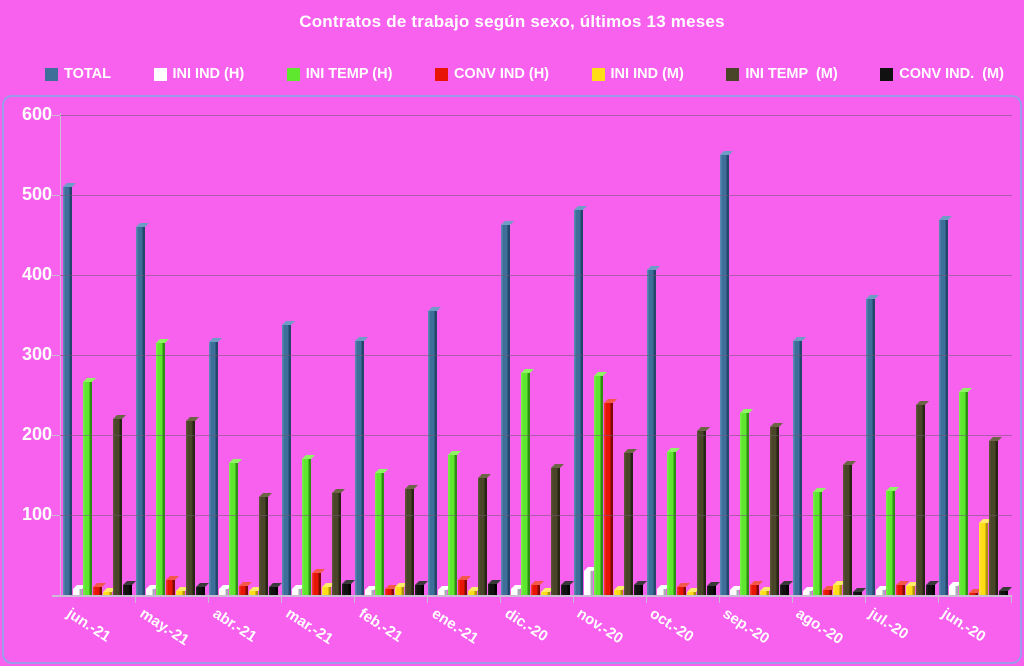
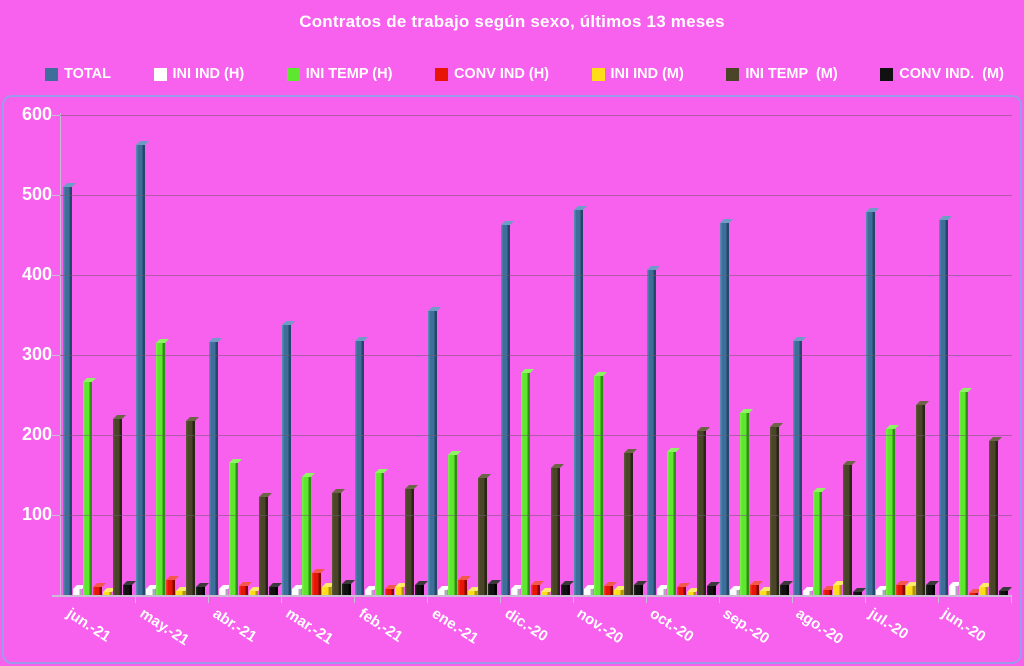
TOTAL/may.-21: 460 -> 560
INI TEMP (H)/mar.-21: 170 -> 150
INI IND (H)/nov.-20: 30 -> 10
CONV IND (H)/nov.-20: 240 -> 10
TOTAL/sep.-20: 550 -> 460
TOTAL/jul.-20: 370 -> 480
INI TEMP (H)/jul.-20: 130 -> 210
INI IND (M)/jun.-20: 90 -> 10
